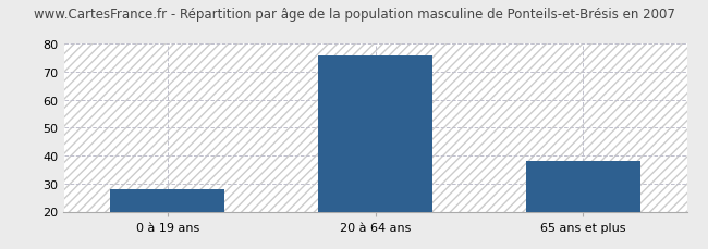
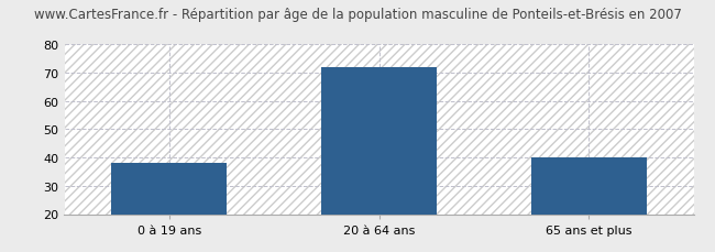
0 à 19 ans: 28 -> 38
20 à 64 ans: 76 -> 72
65 ans et plus: 38 -> 40
